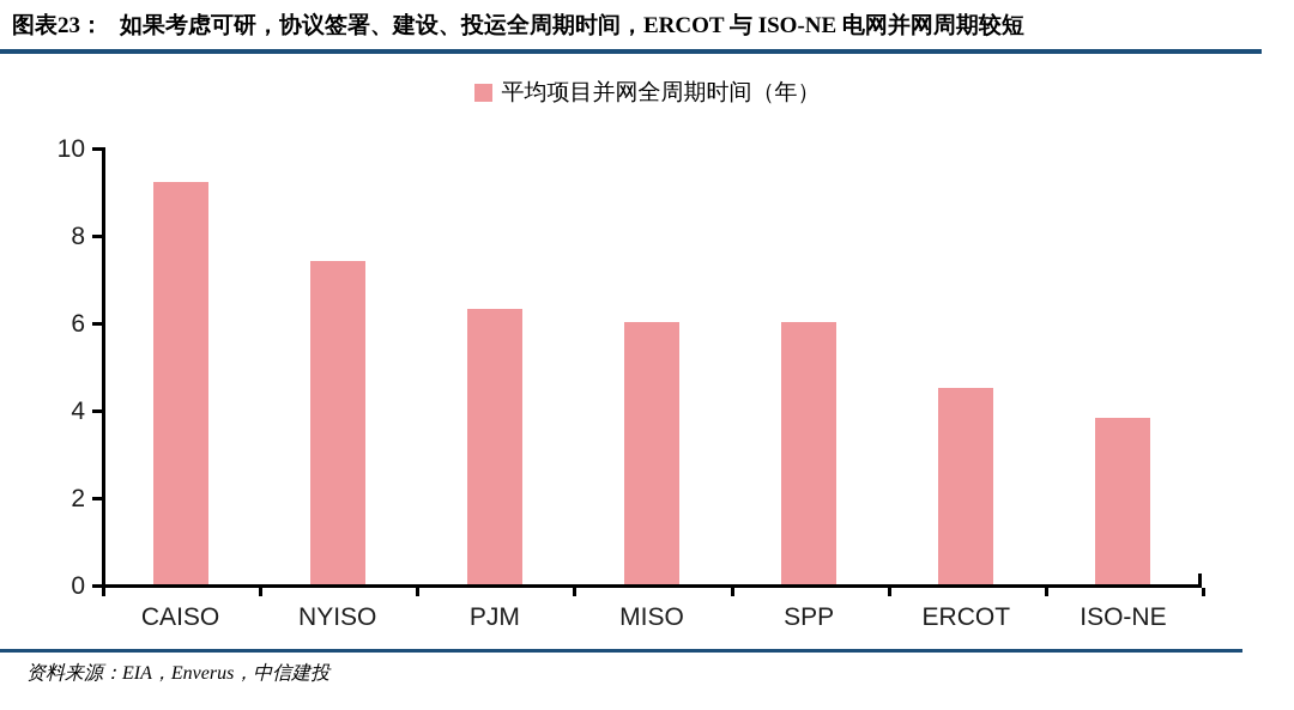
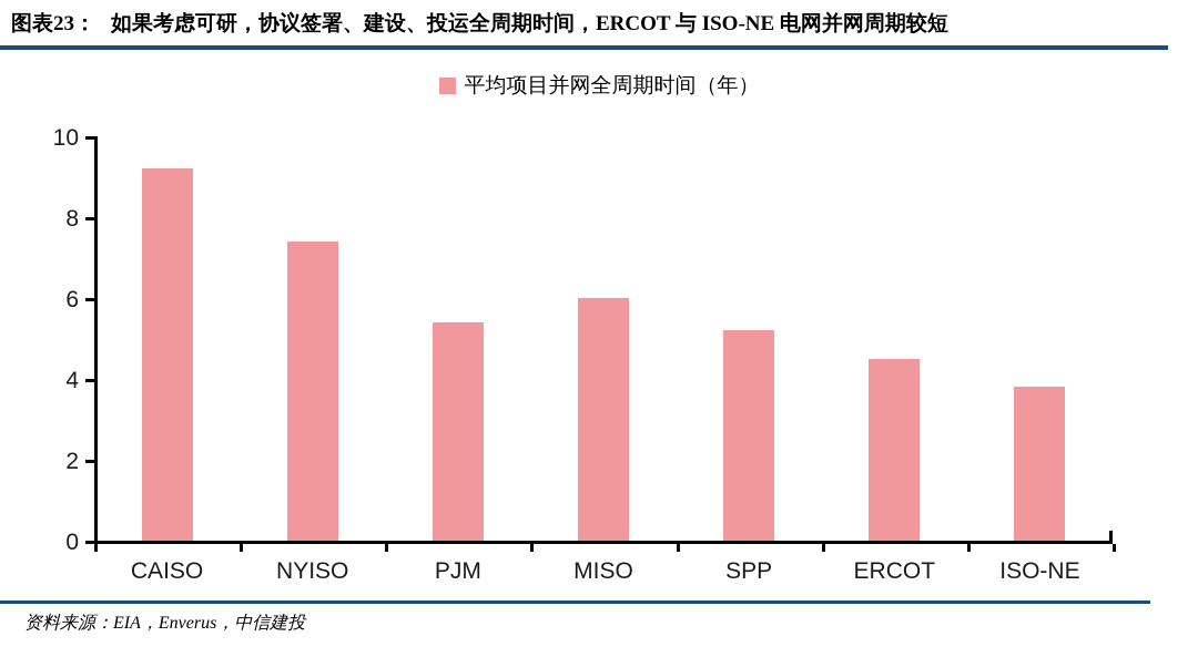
PJM: 6.3 -> 5.4
SPP: 6.0 -> 5.2
